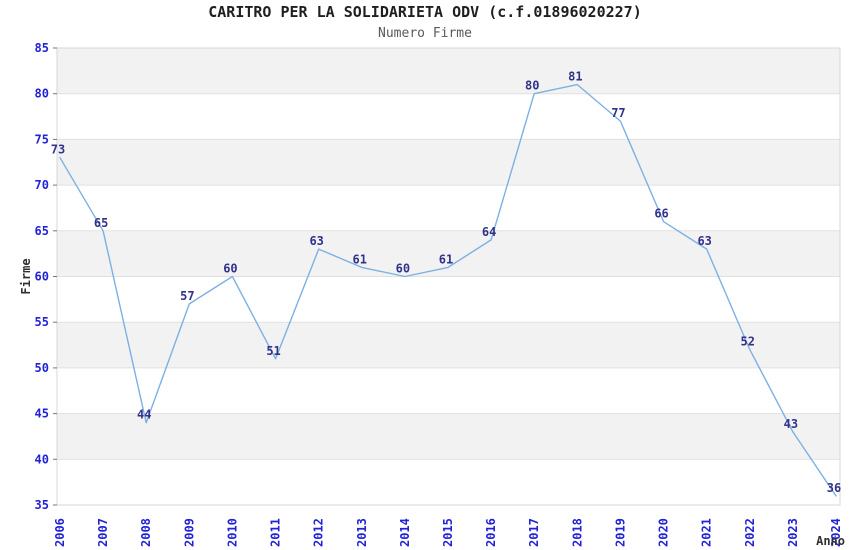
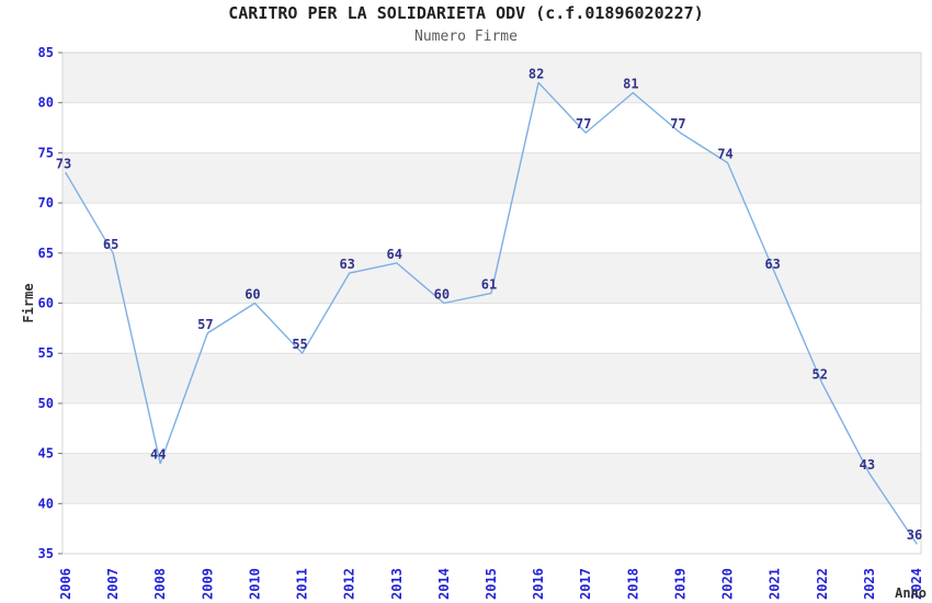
2011: 51 -> 55
2013: 61 -> 64
2016: 64 -> 82
2017: 80 -> 77
2020: 66 -> 74
